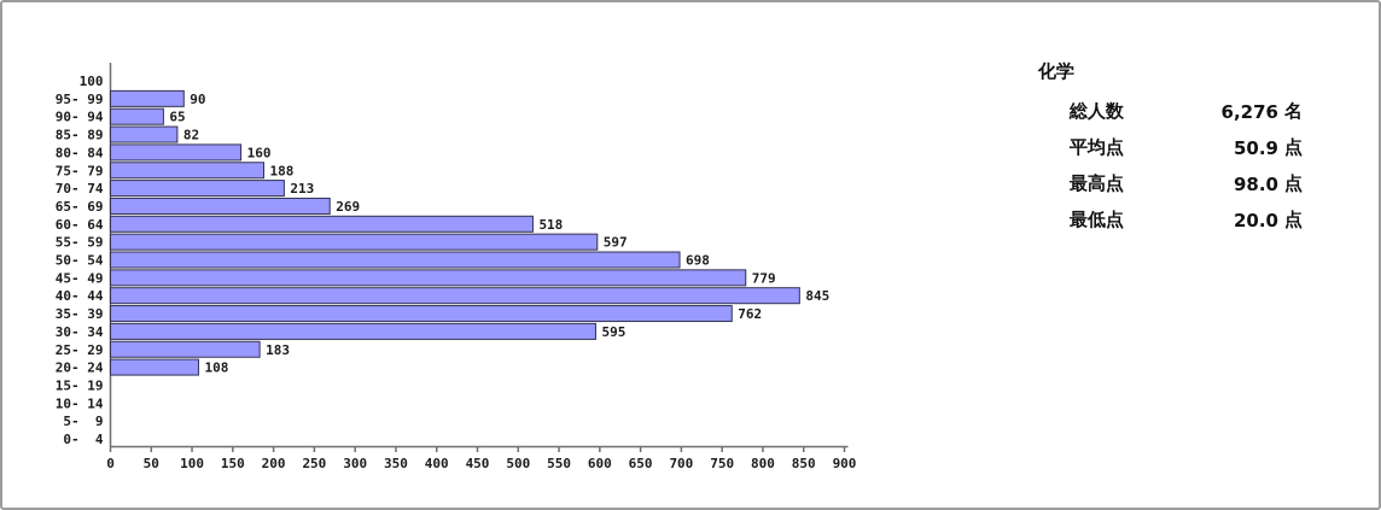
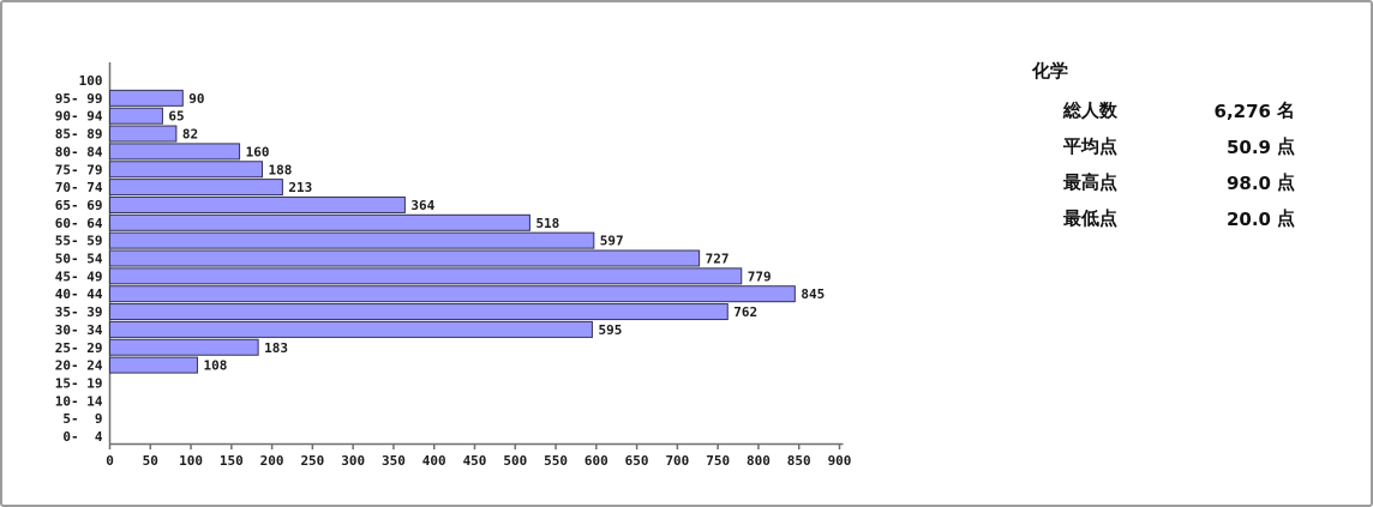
65- 69: 269 -> 364
50- 54: 698 -> 727
